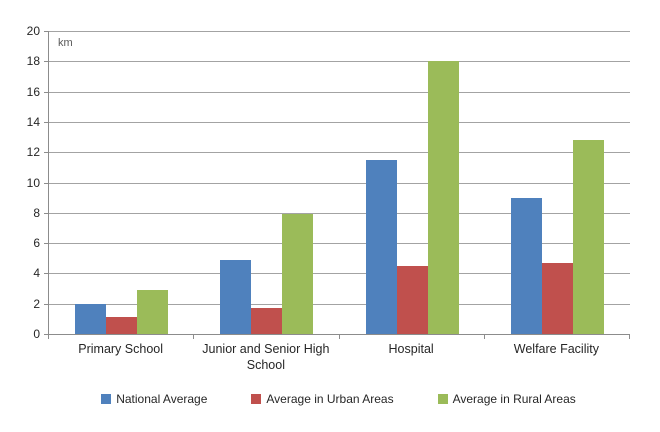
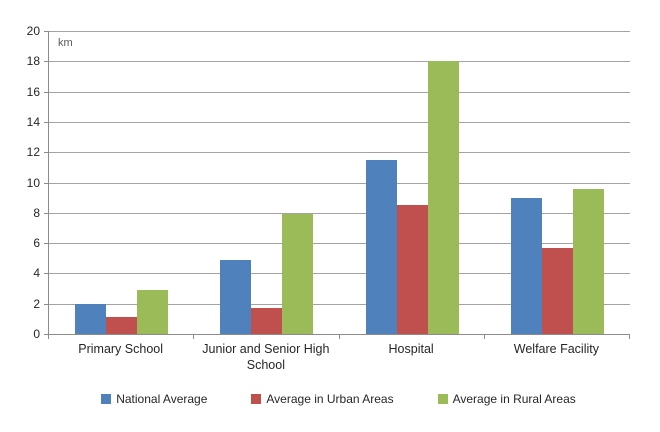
Average in Urban Areas/Hospital: 4.5 -> 8.5
Average in Urban Areas/Welfare Facility: 4.7 -> 5.7
Average in Rural Areas/Welfare Facility: 12.8 -> 9.6
